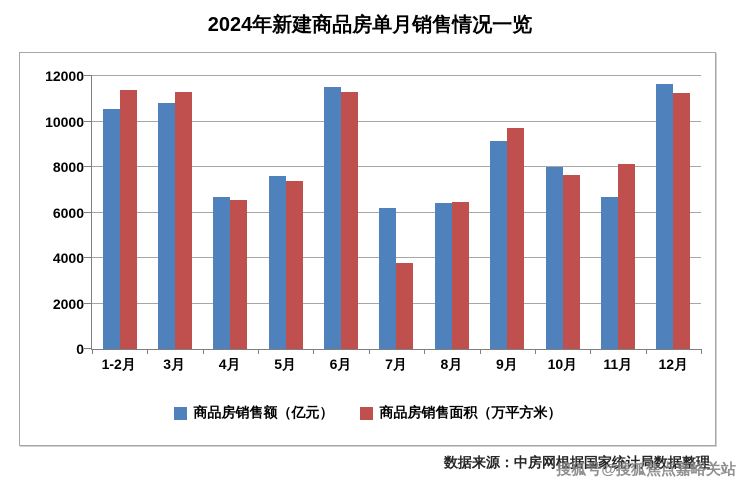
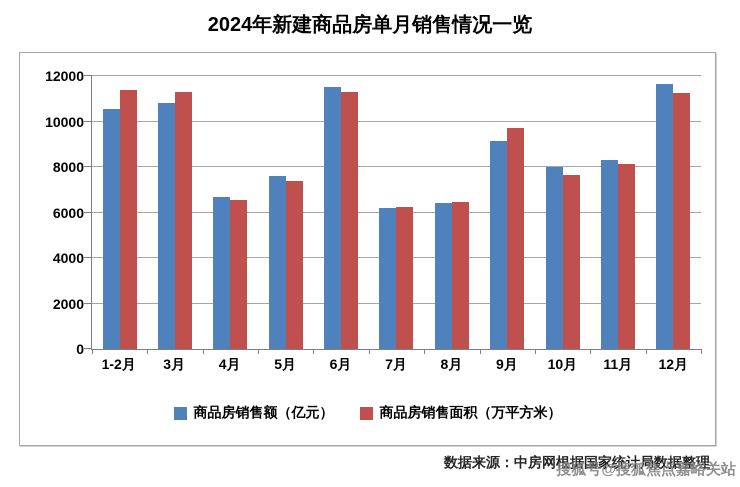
商品房销售面积（万平方米）/7月: 3800 -> 6200
商品房销售额（亿元）/11月: 6700 -> 8300
